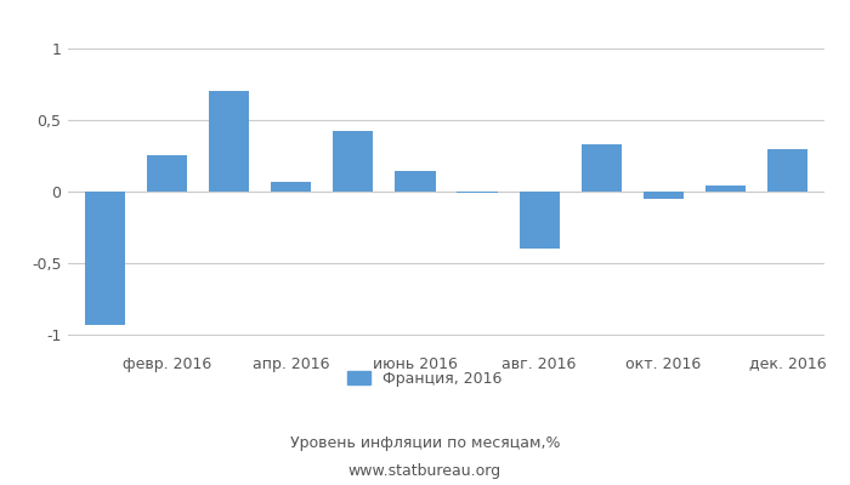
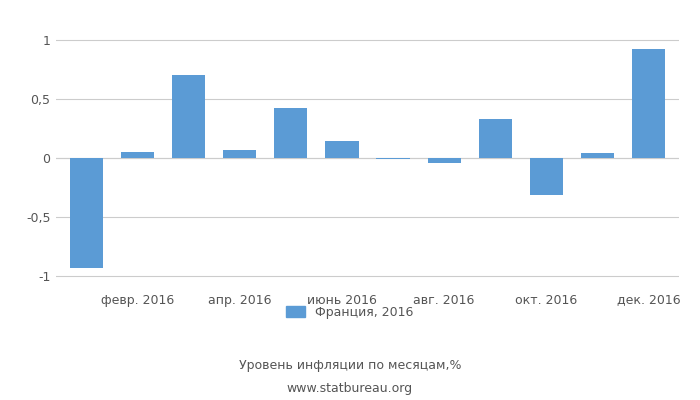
февр. 2016: 0,25 -> 0,05
авг. 2016: -0,40 -> -0,04
окт. 2016: -0,05 -> -0,31
дек. 2016: 0,30 -> 0,92
